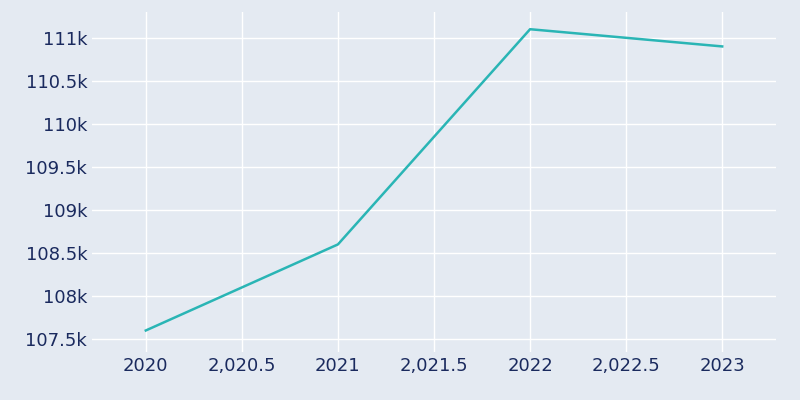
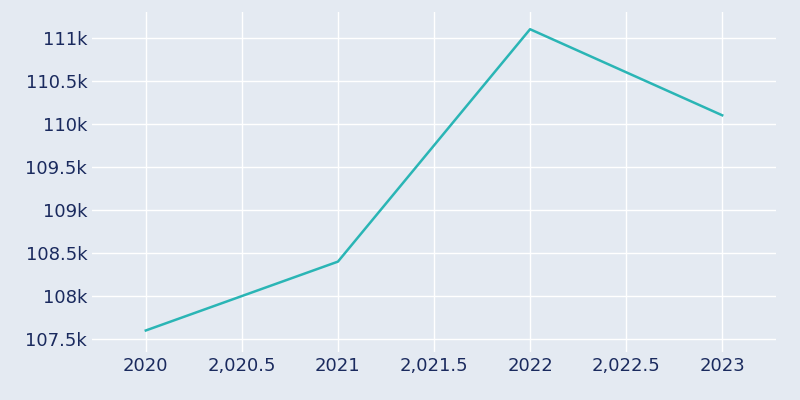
2021: 108.6k -> 108.4k
2023: 110.9k -> 110.1k
